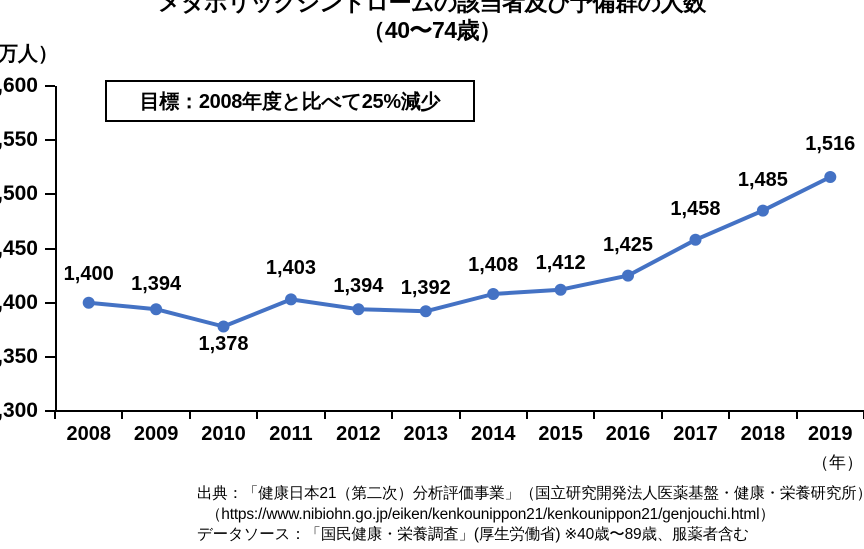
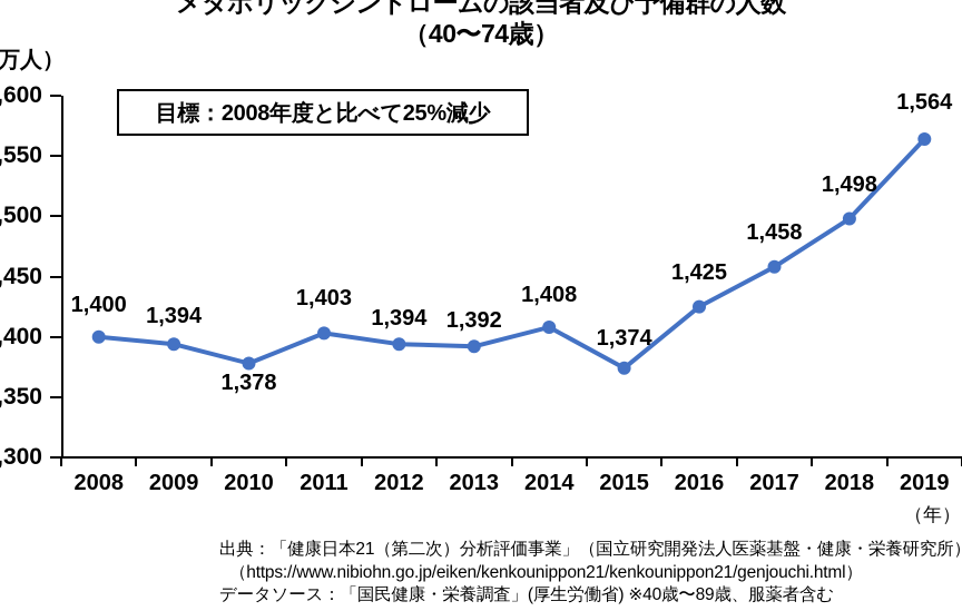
2015: 1,412 -> 1,374
2018: 1,485 -> 1,498
2019: 1,516 -> 1,564
